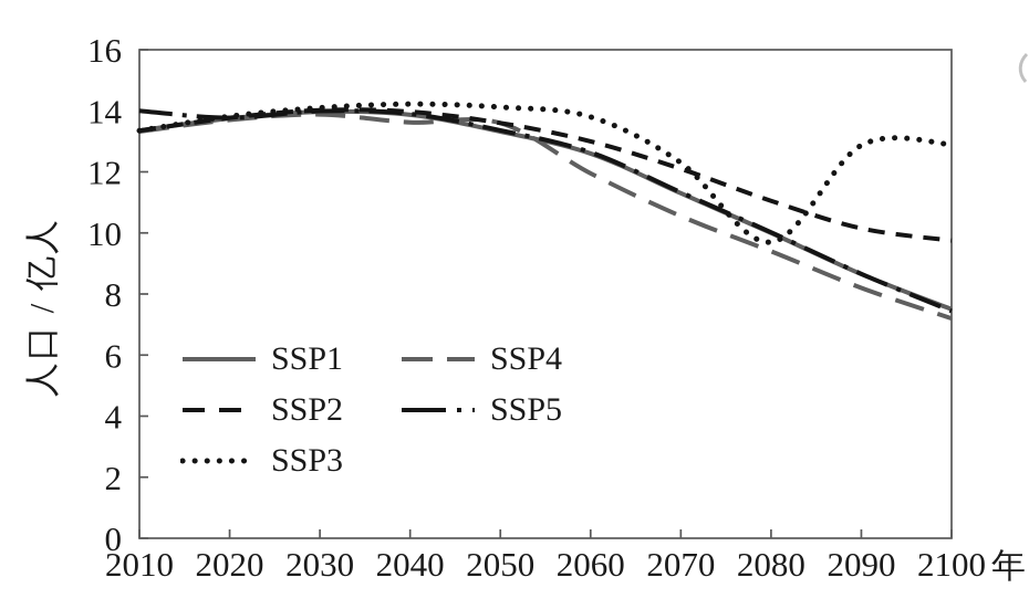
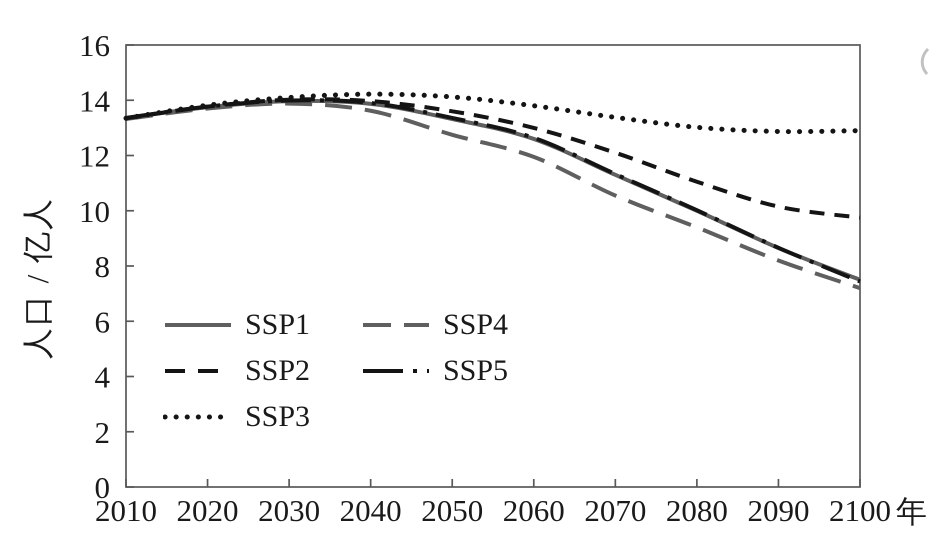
SSP5/2010: 14.0 -> 13.4
SSP4/2050: 13.6 -> 12.8
SSP3/2070: 12.3 -> 13.4
SSP3/2080: 9.7 -> 13.0
